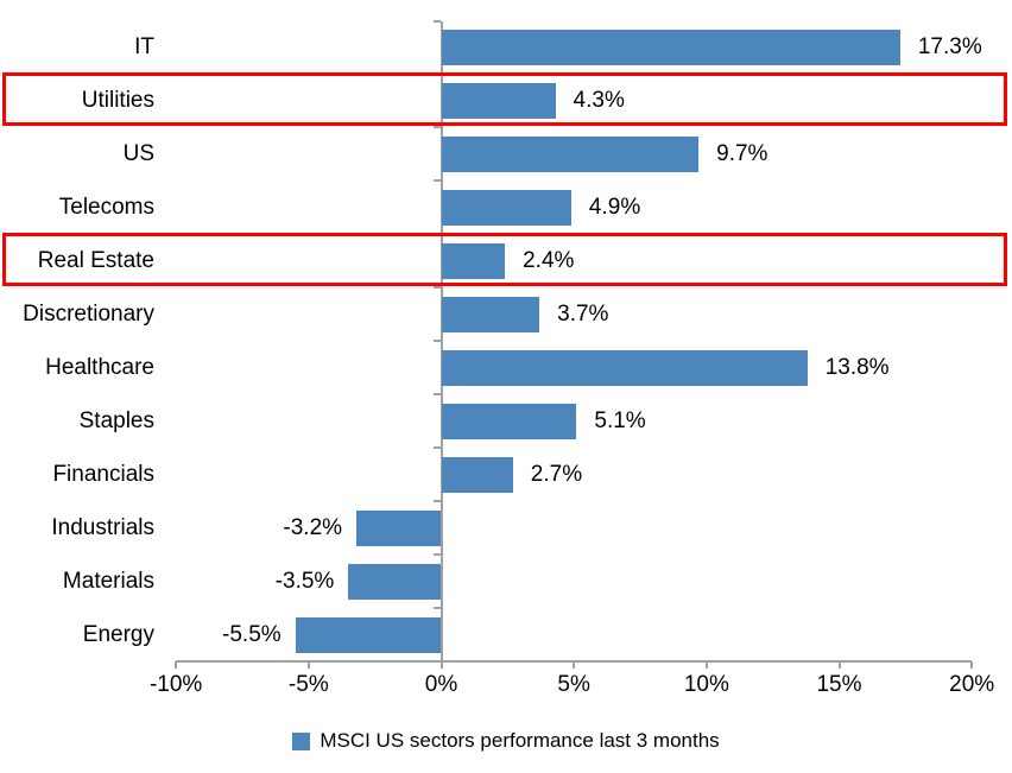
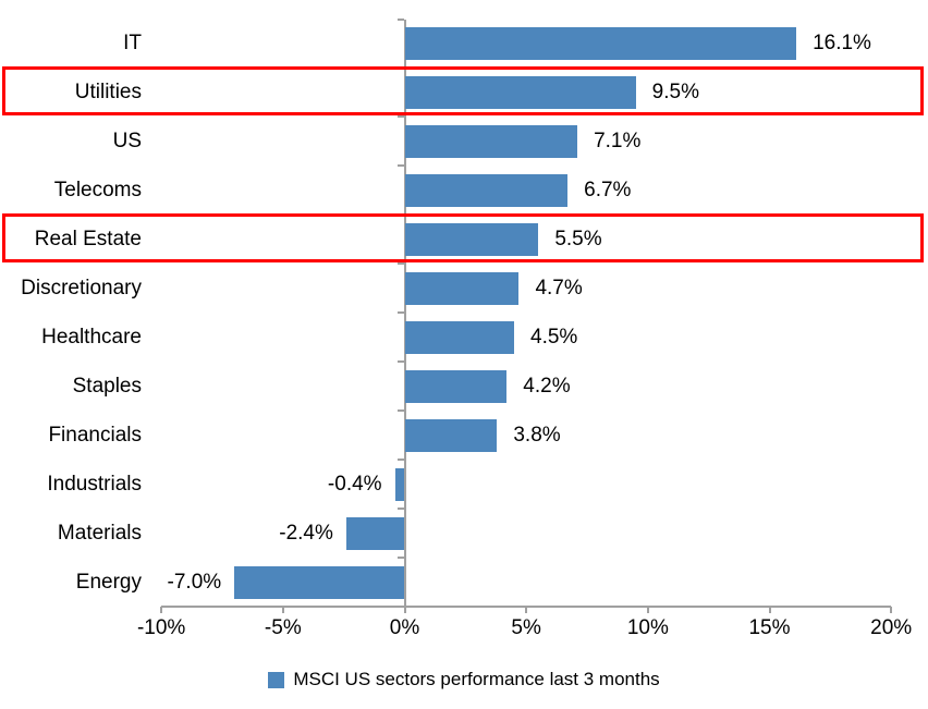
IT: 17.3% -> 16.1%
Utilities: 4.3% -> 9.5%
US: 9.7% -> 7.1%
Telecoms: 4.9% -> 6.7%
Real Estate: 2.4% -> 5.5%
Discretionary: 3.7% -> 4.7%
Healthcare: 13.8% -> 4.5%
Staples: 5.1% -> 4.2%
Financials: 2.7% -> 3.8%
Industrials: -3.2% -> -0.4%
Materials: -3.5% -> -2.4%
Energy: -5.5% -> -7.0%
